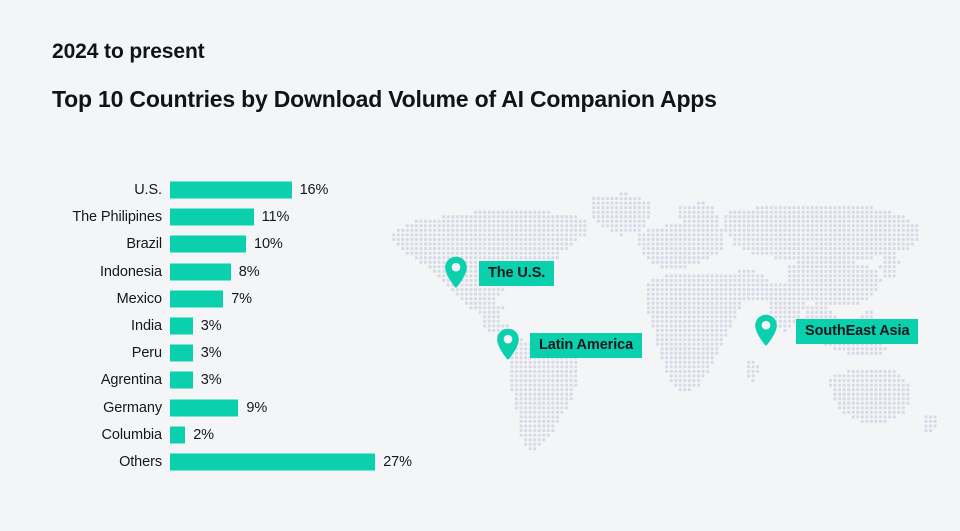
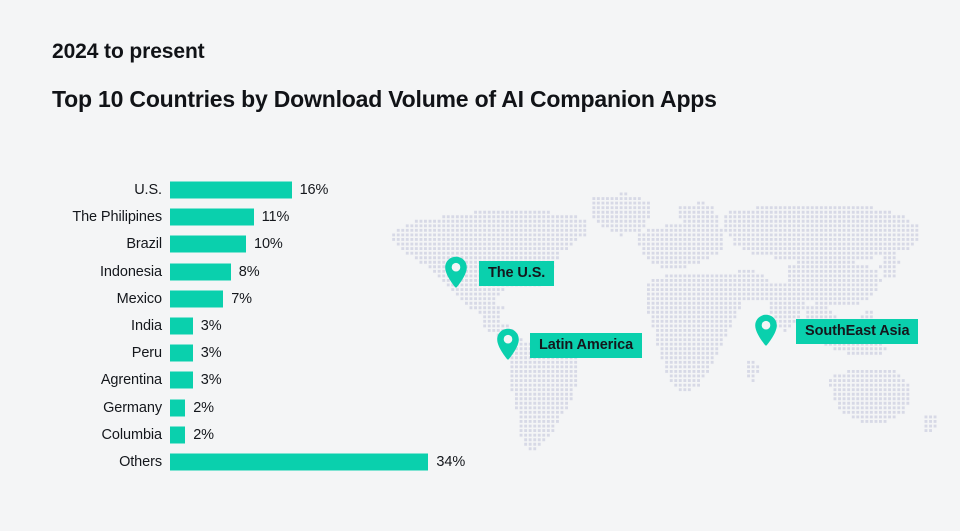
Germany: 9% -> 2%
Others: 27% -> 34%
